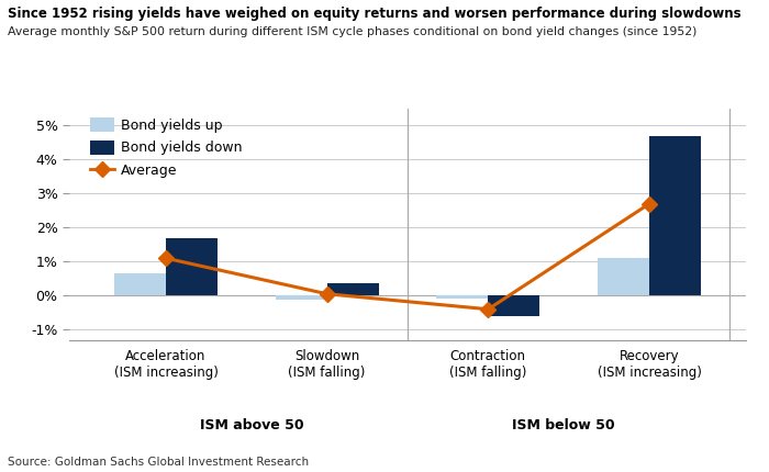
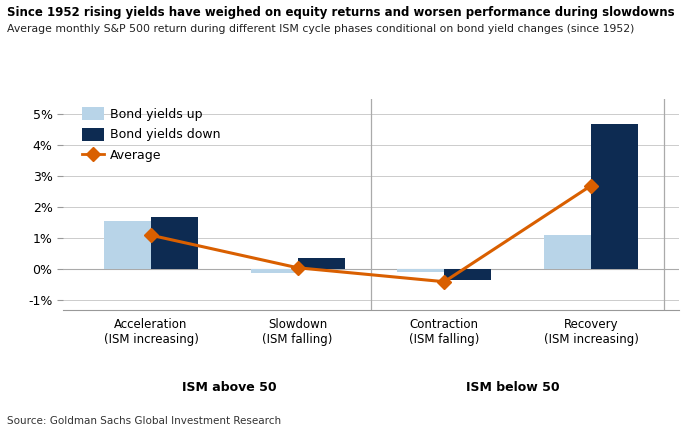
Bond yields up/Acceleration (ISM increasing): 0.65% -> 1.55%
Bond yields down/Contraction (ISM falling): -0.60% -> -0.35%
